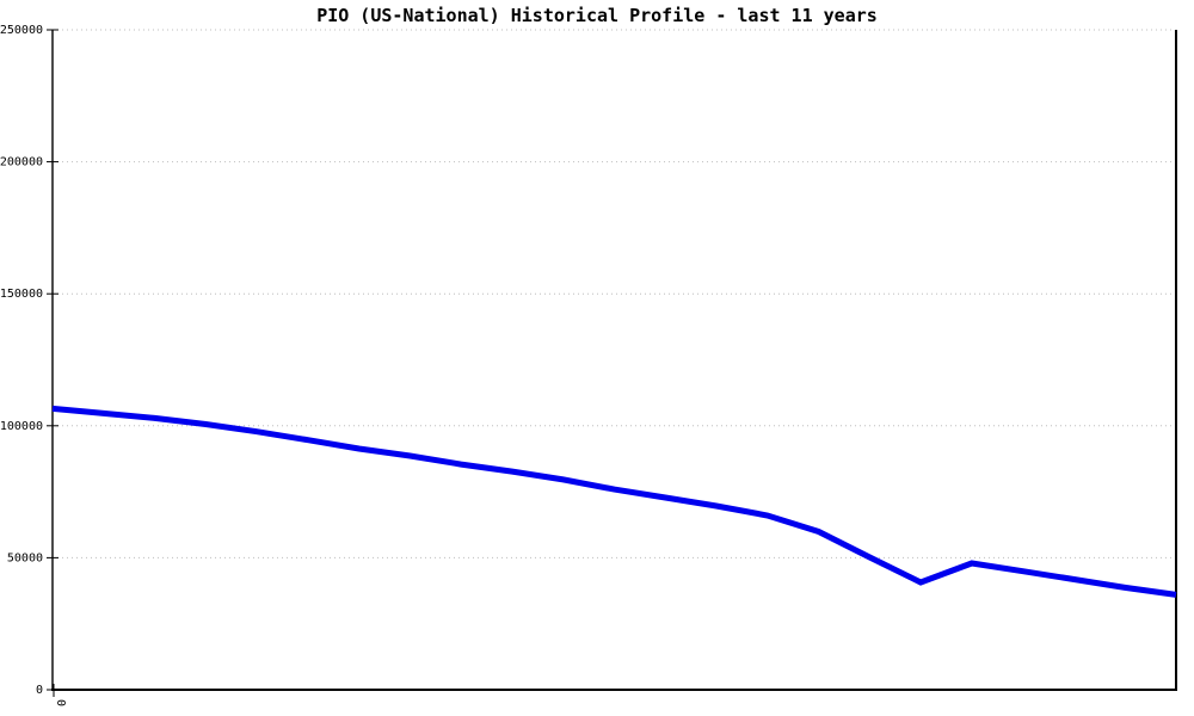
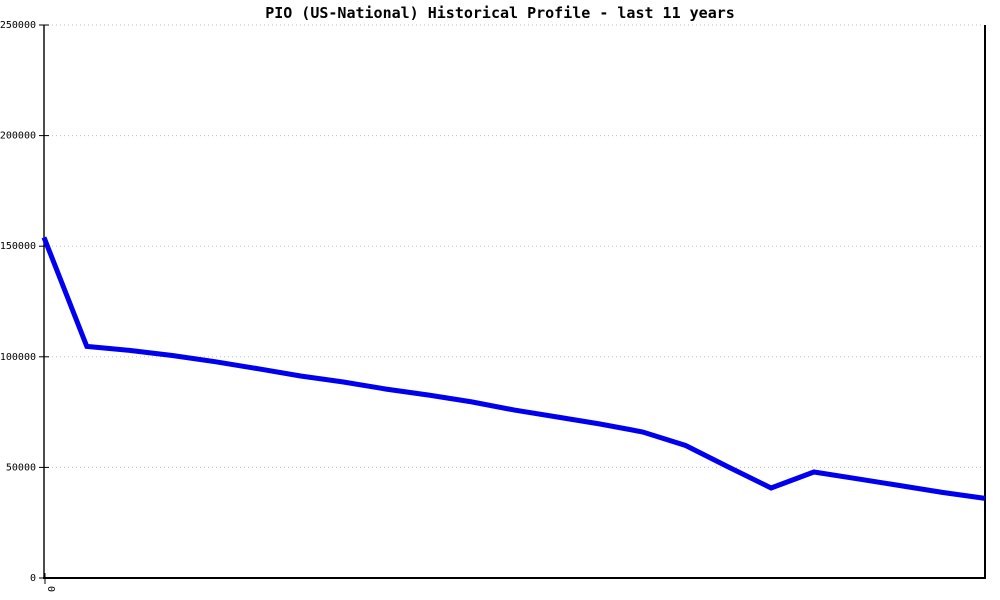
0: 106000 -> 154000
